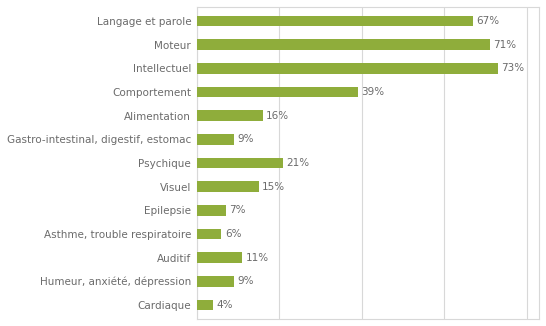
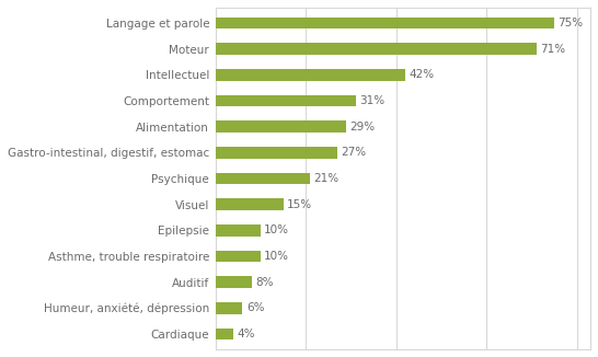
Langage et parole: 67% -> 75%
Intellectuel: 73% -> 42%
Comportement: 39% -> 31%
Alimentation: 16% -> 29%
Gastro-intestinal, digestif, estomac: 9% -> 27%
Epilepsie: 7% -> 10%
Asthme, trouble respiratoire: 6% -> 10%
Auditif: 11% -> 8%
Humeur, anxiété, dépression: 9% -> 6%
